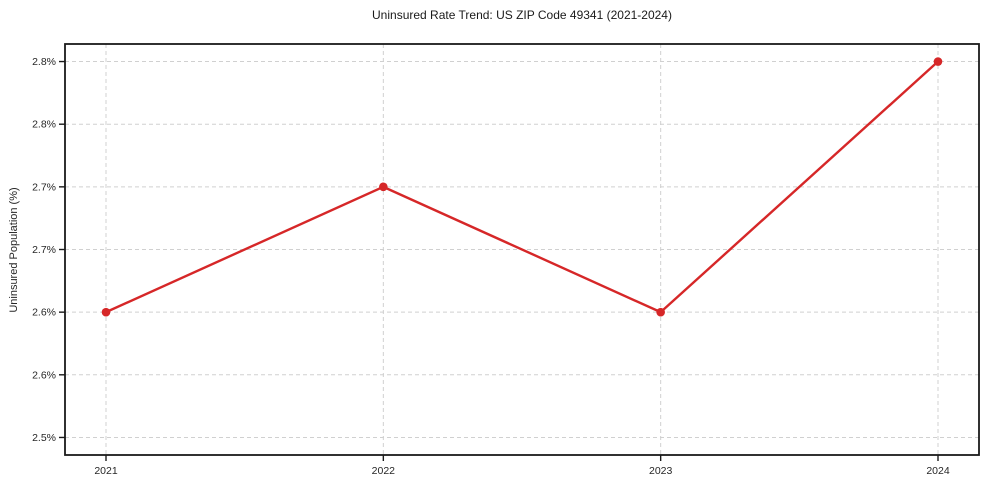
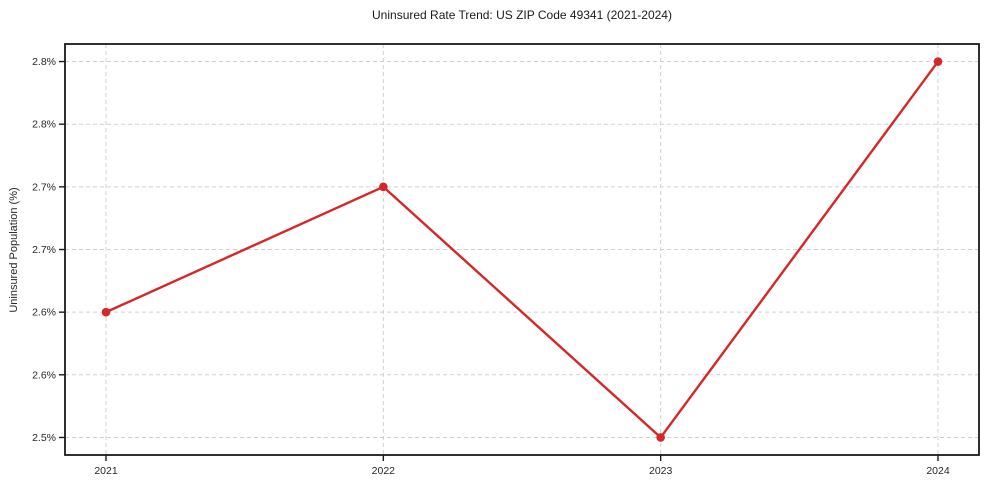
2023: 2.6% -> 2.5%
